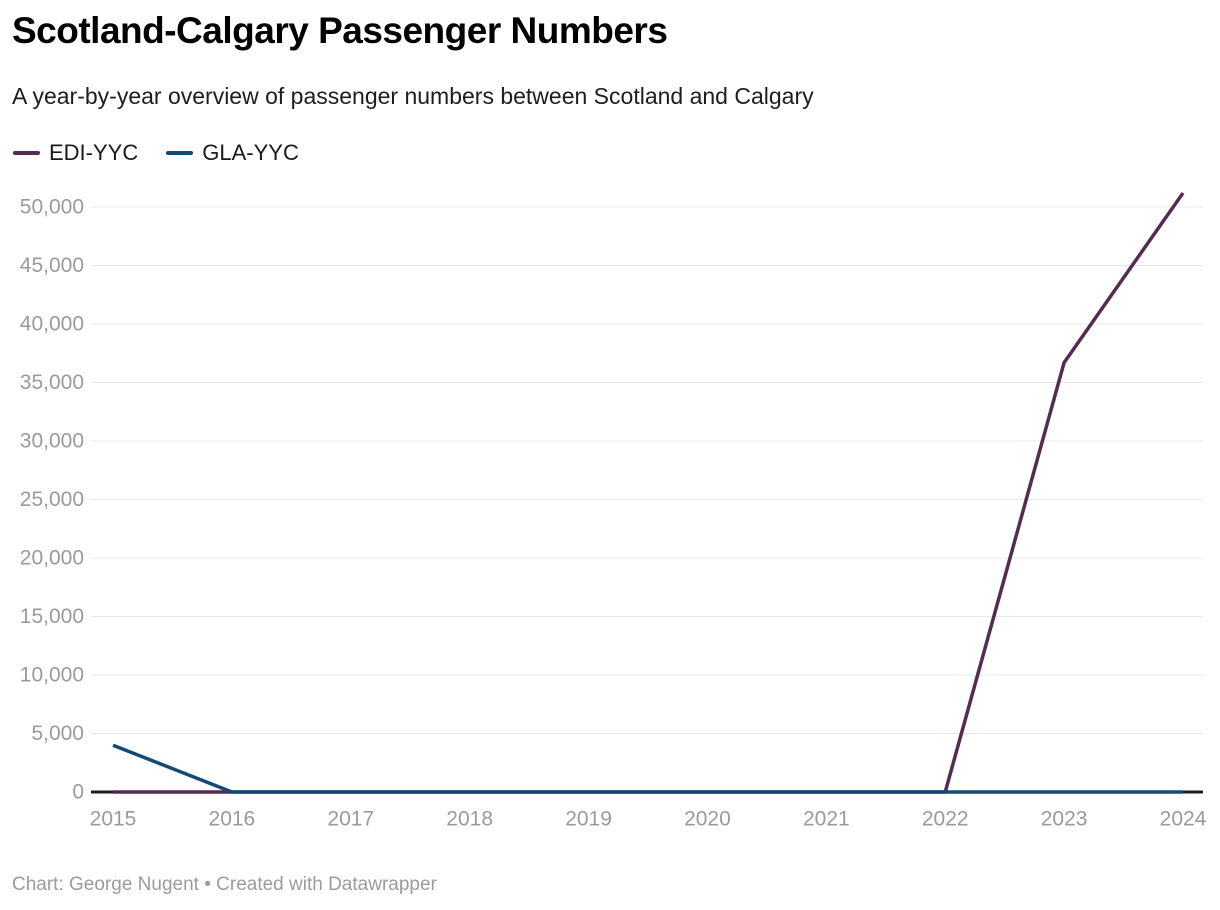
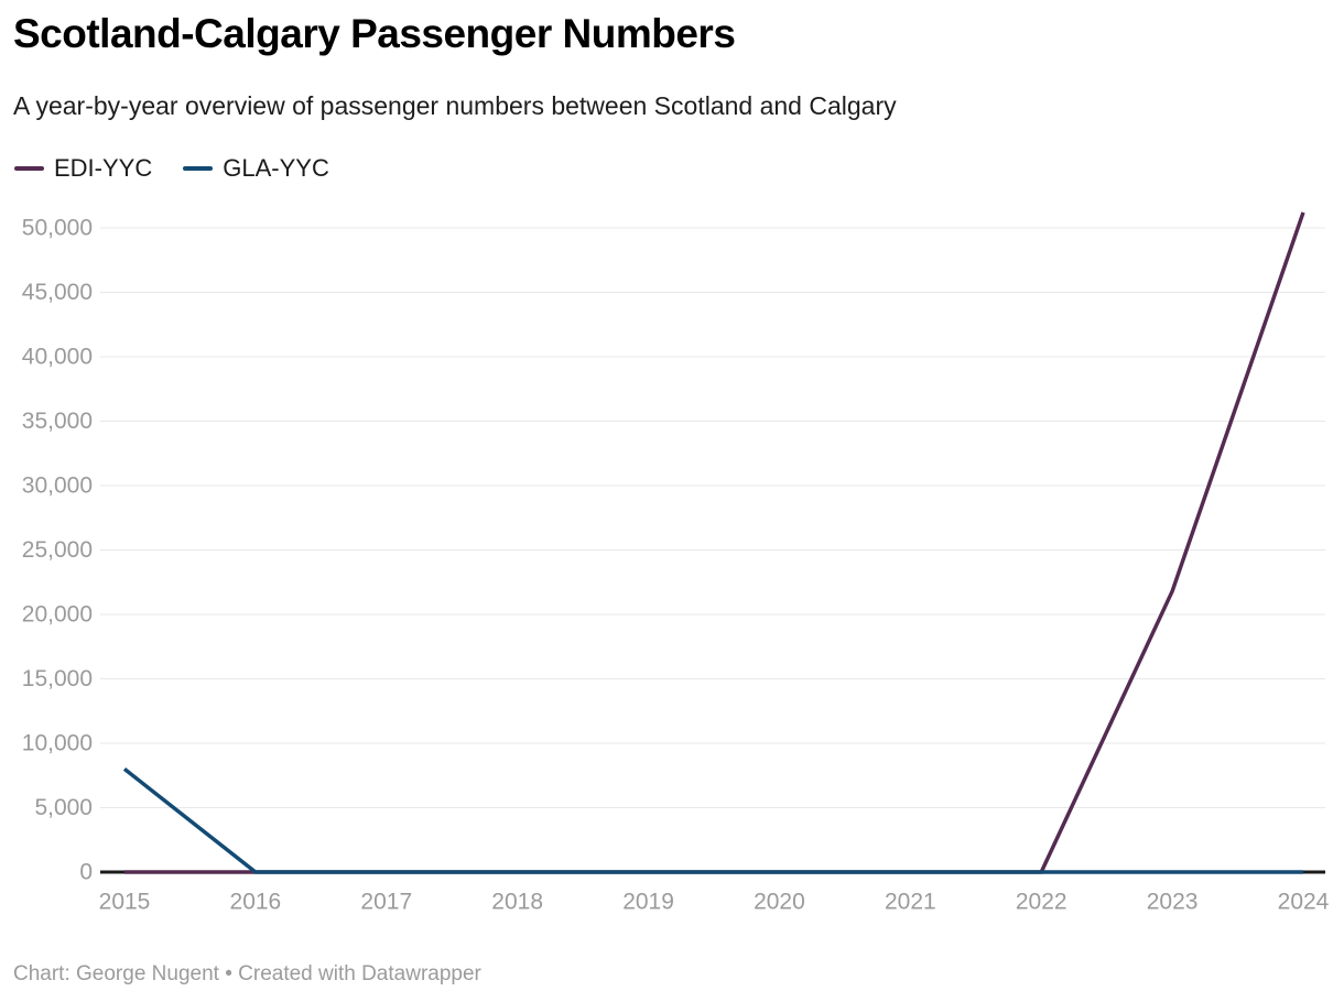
GLA-YYC/2015: 4000 -> 8000
EDI-YYC/2023: 36700 -> 21800
